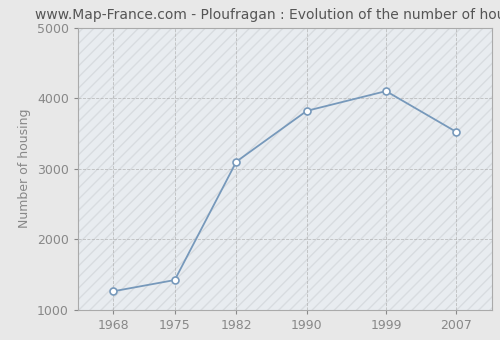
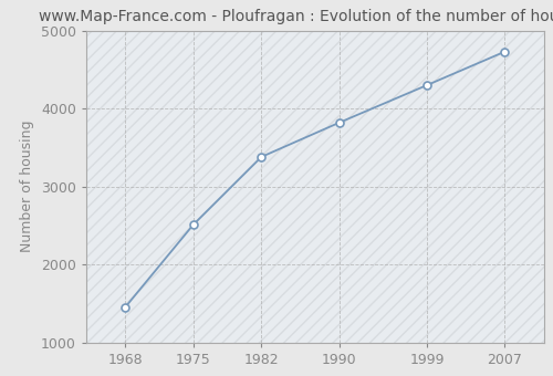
1968: 1260 -> 1450
1975: 1420 -> 2510
1982: 3100 -> 3380
1999: 4100 -> 4300
2007: 3520 -> 4730
